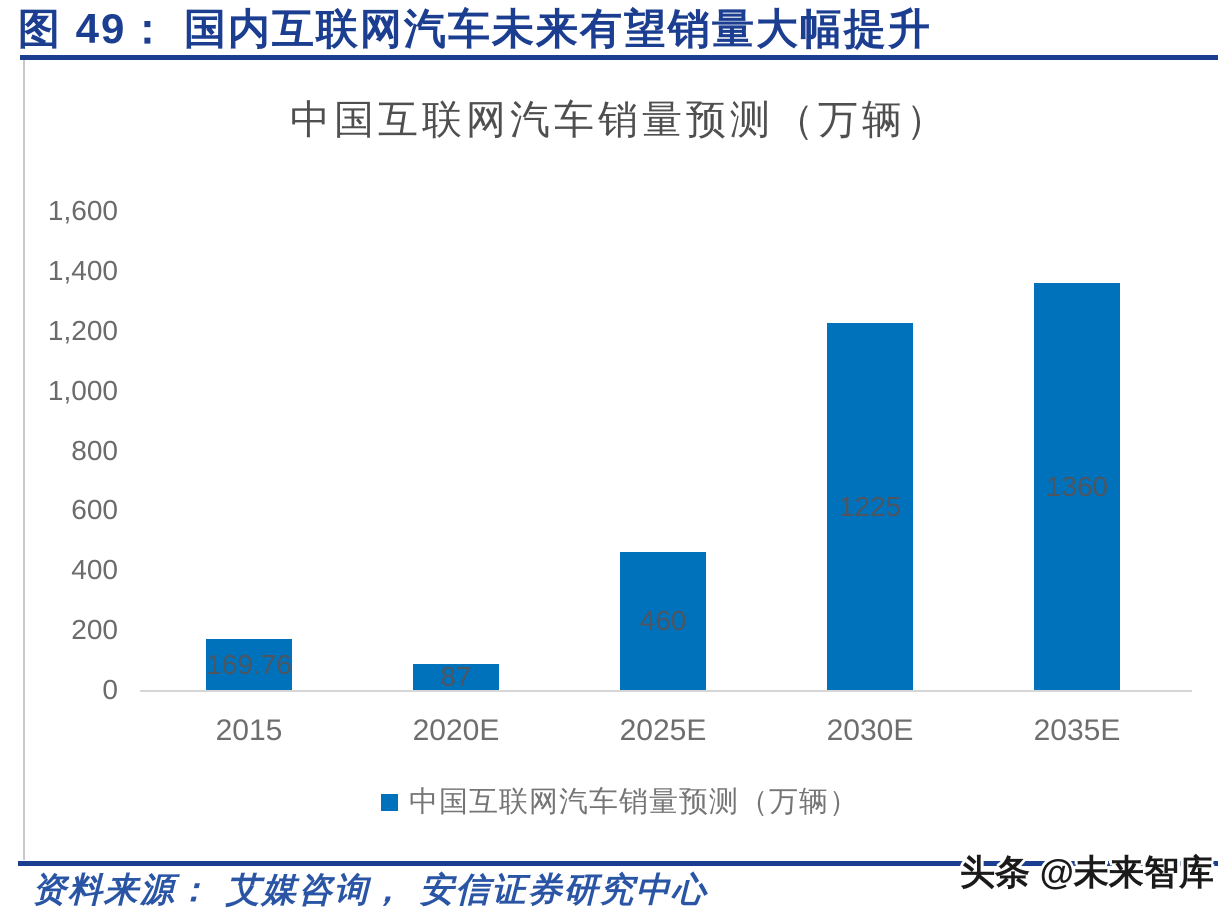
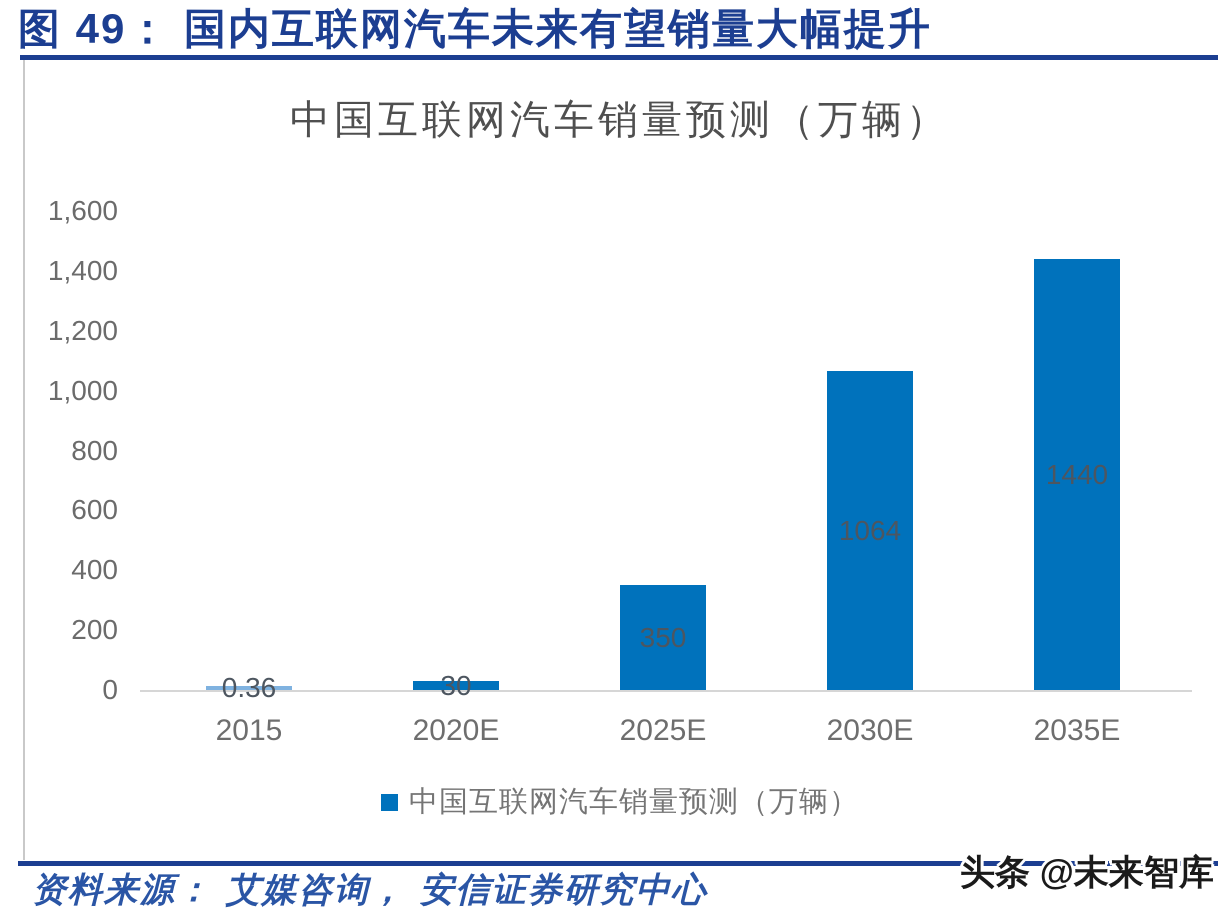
2015: 169.76 -> 0.36
2020E: 87 -> 30
2025E: 460 -> 350
2030E: 1225 -> 1064
2035E: 1360 -> 1440
